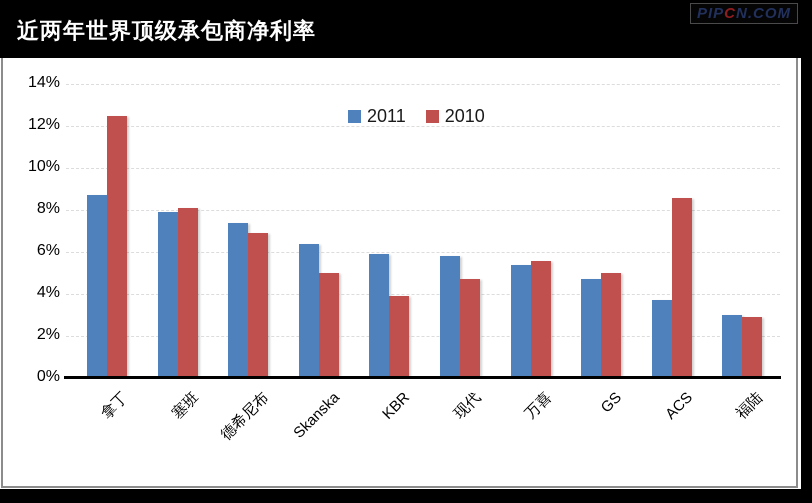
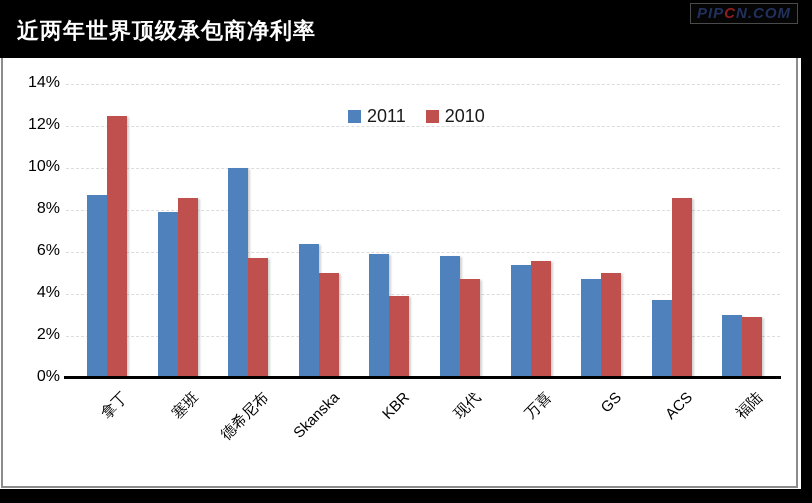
2010/塞班: 8.0% -> 8.5%
2011/德希尼布: 7.3% -> 9.9%
2010/德希尼布: 6.8% -> 5.6%
